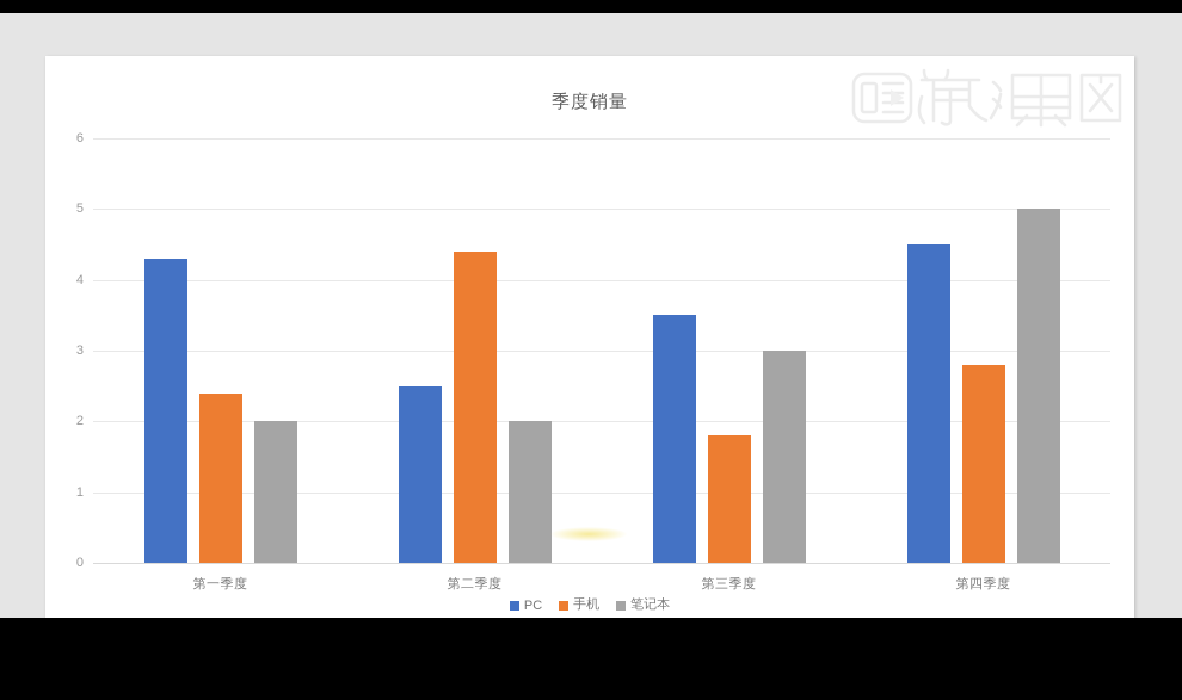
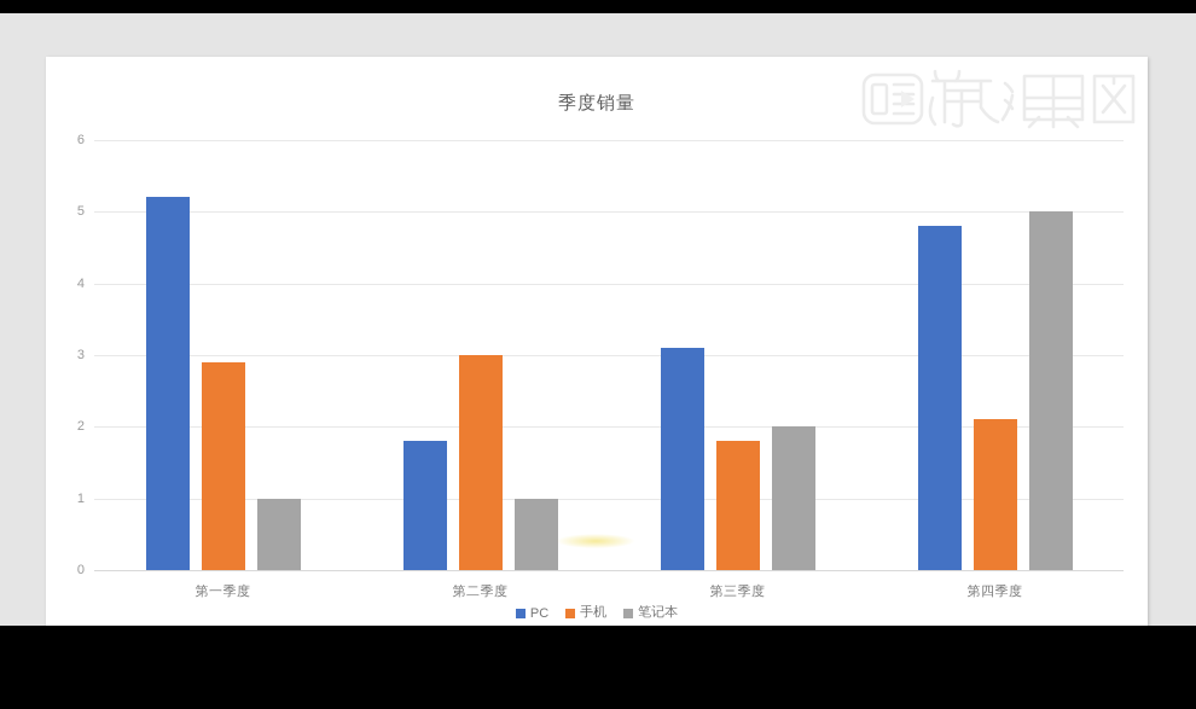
PC/第一季度: 4.3 -> 5.2
手机/第一季度: 2.4 -> 2.9
笔记本/第一季度: 2 -> 1
PC/第二季度: 2.5 -> 1.8
手机/第二季度: 4.4 -> 3.0
笔记本/第二季度: 2 -> 1
PC/第三季度: 3.5 -> 3.1
笔记本/第三季度: 3 -> 2
PC/第四季度: 4.5 -> 4.8
手机/第四季度: 2.8 -> 2.1
